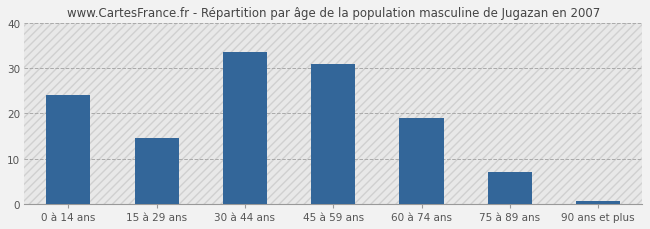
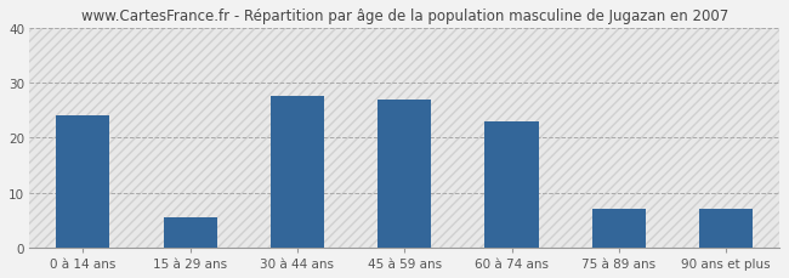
15 à 29 ans: 14.5 -> 5.5
30 à 44 ans: 33.5 -> 27.5
45 à 59 ans: 31.0 -> 27.0
60 à 74 ans: 19.0 -> 23.0
90 ans et plus: 0.5 -> 7.0
